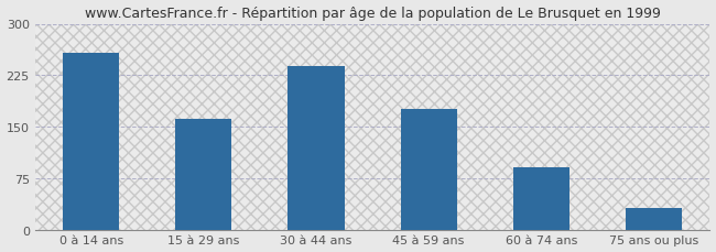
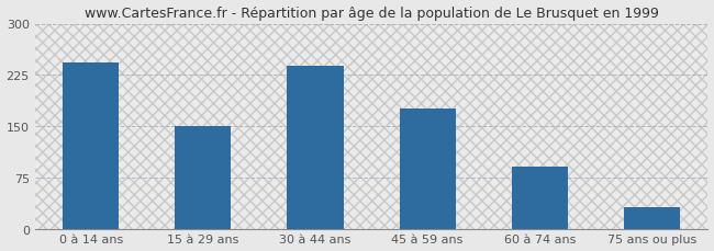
0 à 14 ans: 258 -> 243
15 à 29 ans: 162 -> 150
